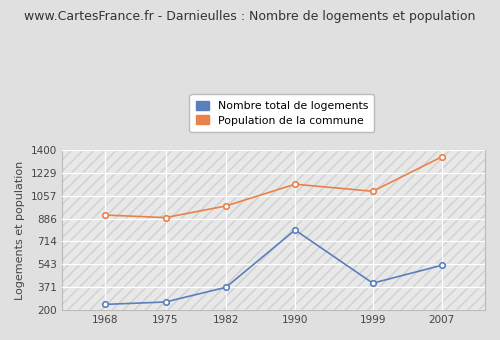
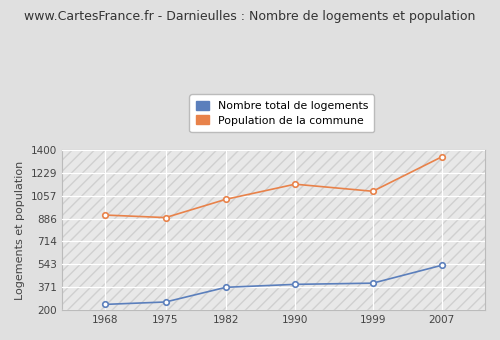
Population de la commune/1982: 980 -> 1030
Nombre total de logements/1990: 800 -> 390
